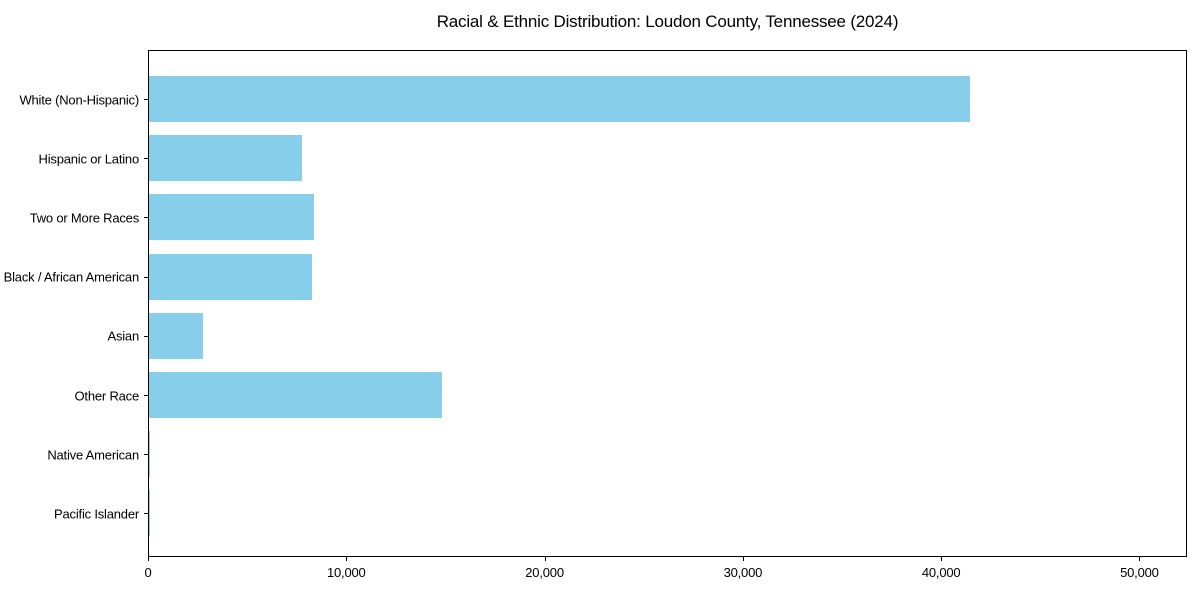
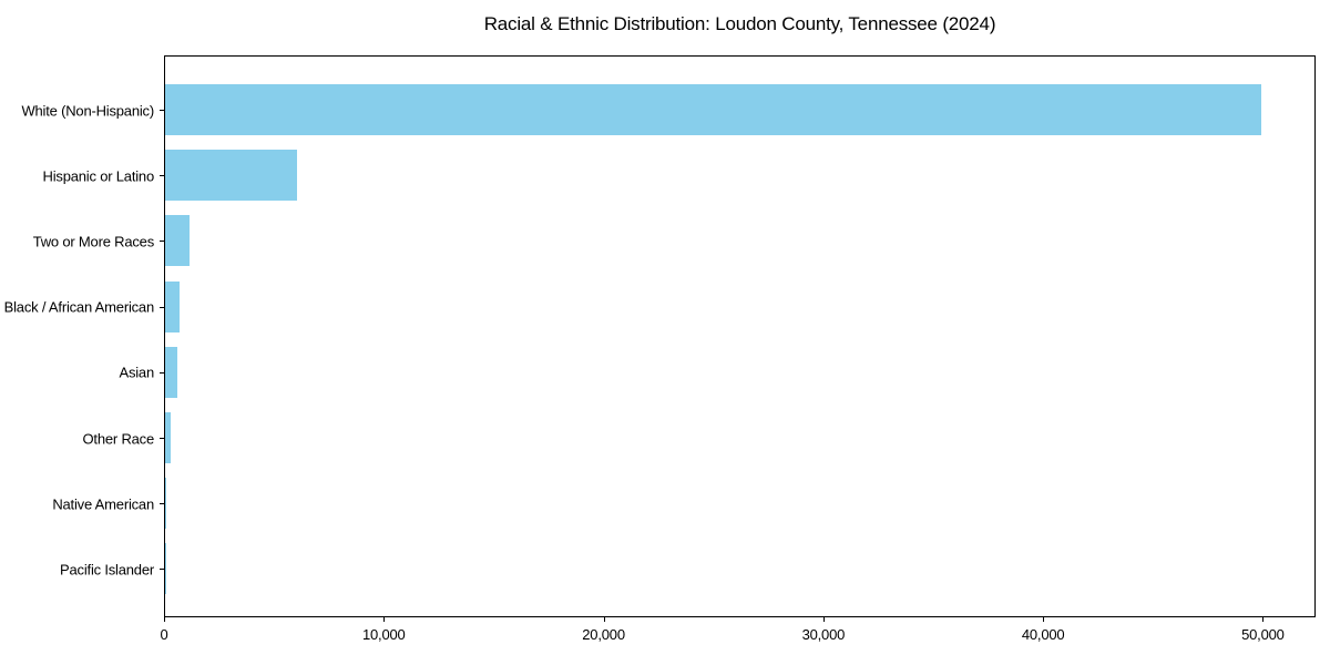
White (Non-Hispanic): 41400 -> 49900
Hispanic or Latino: 7700 -> 6000
Two or More Races: 8300 -> 1100
Black / African American: 8200 -> 700
Asian: 2700 -> 600
Other Race: 14800 -> 200
